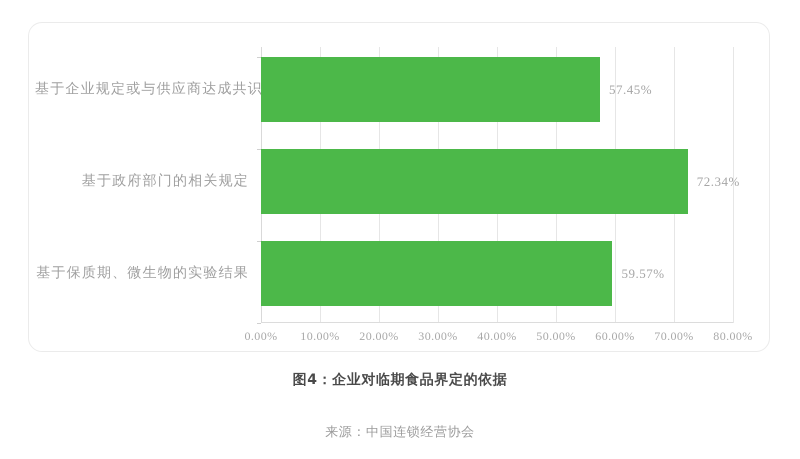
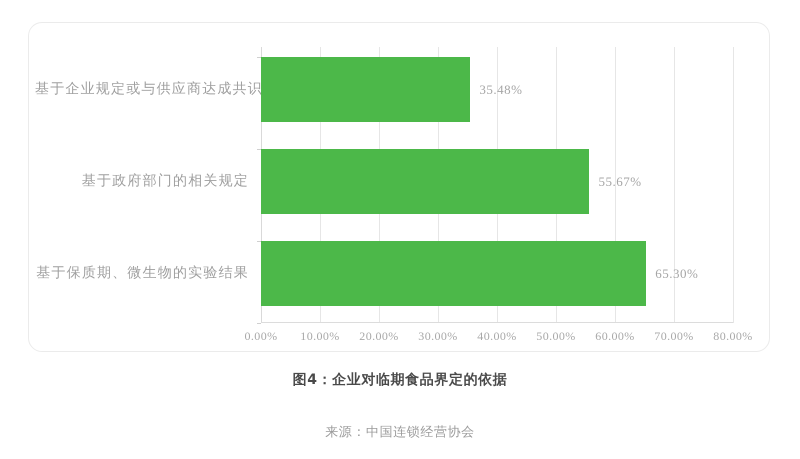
基于企业规定或与供应商达成共识: 57.45% -> 35.48%
基于政府部门的相关规定: 72.34% -> 55.67%
基于保质期、微生物的实验结果: 59.57% -> 65.30%
